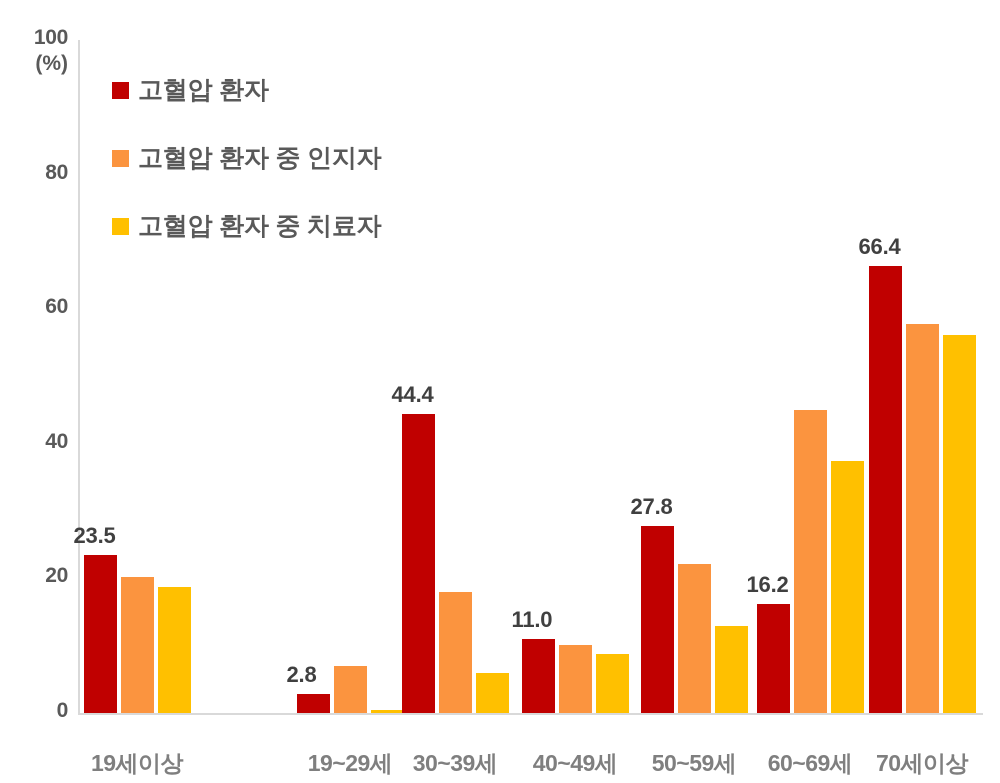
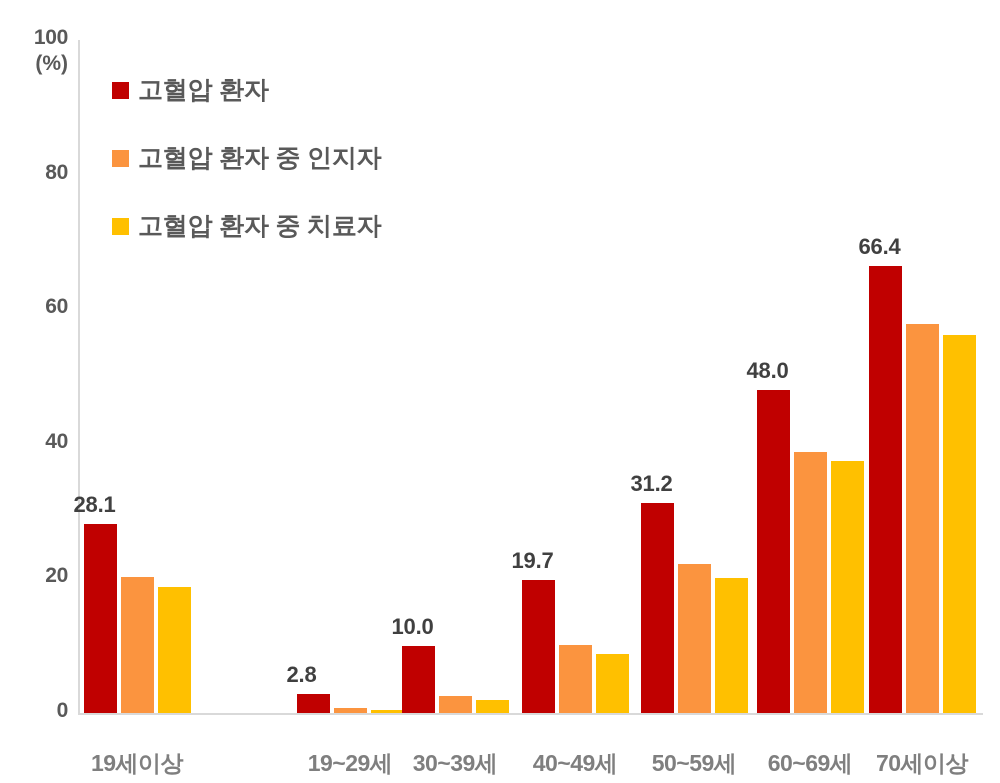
고혈압 환자/19세이상: 23.5 -> 28.1
고혈압 환자 중 인지자/19~29세: 7 -> 1
고혈압 환자/30~39세: 44.4 -> 10.0
고혈압 환자 중 인지자/30~39세: 18 -> 2
고혈압 환자 중 치료자/30~39세: 6 -> 2
고혈압 환자/40~49세: 11.0 -> 19.7
고혈압 환자/50~59세: 27.8 -> 31.2
고혈압 환자 중 치료자/50~59세: 13 -> 20
고혈압 환자/60~69세: 16.2 -> 48.0
고혈압 환자 중 인지자/60~69세: 45 -> 39
